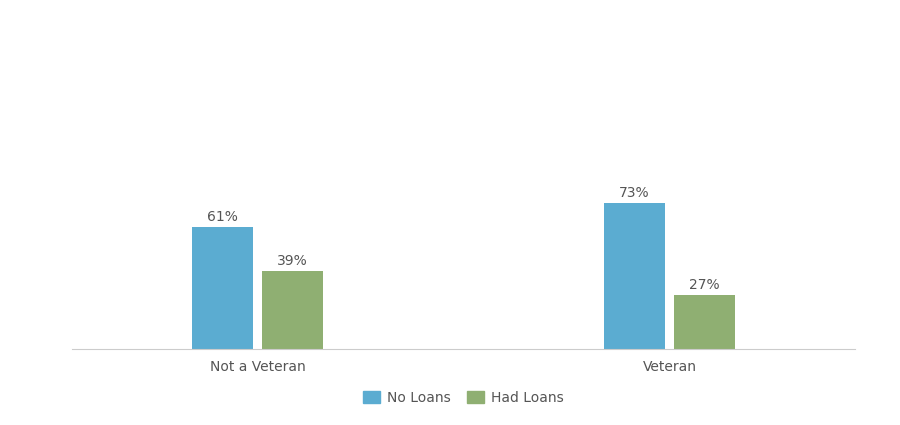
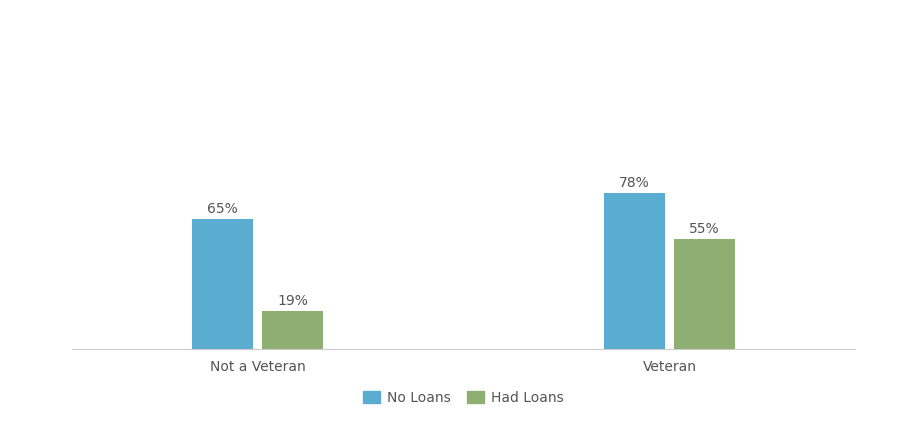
No Loans/Not a Veteran: 61% -> 65%
Had Loans/Not a Veteran: 39% -> 19%
No Loans/Veteran: 73% -> 78%
Had Loans/Veteran: 27% -> 55%
